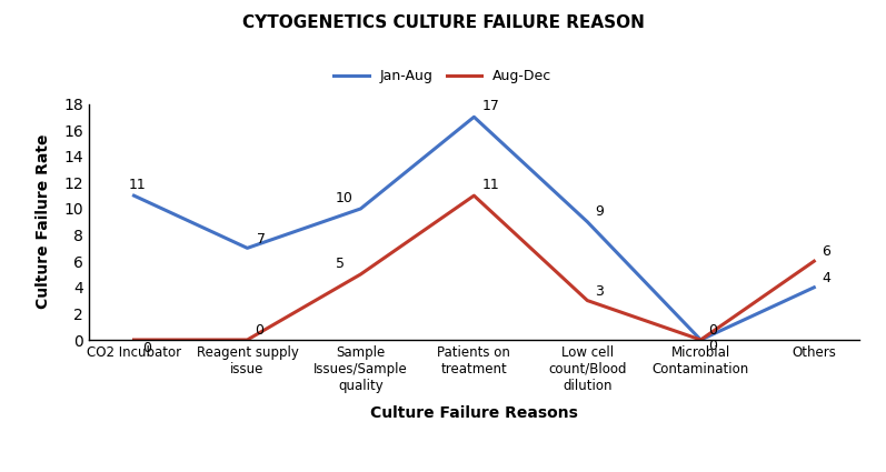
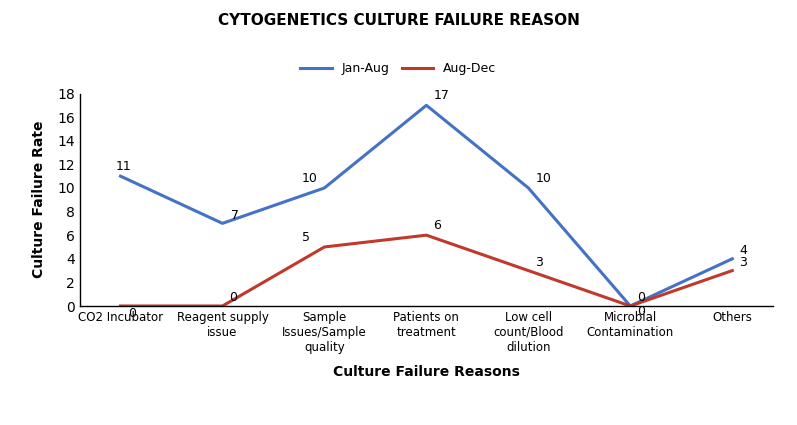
Aug-Dec/Patients on treatment: 11 -> 6
Jan-Aug/Low cell count/Blood dilution: 9 -> 10
Aug-Dec/Others: 6 -> 3
